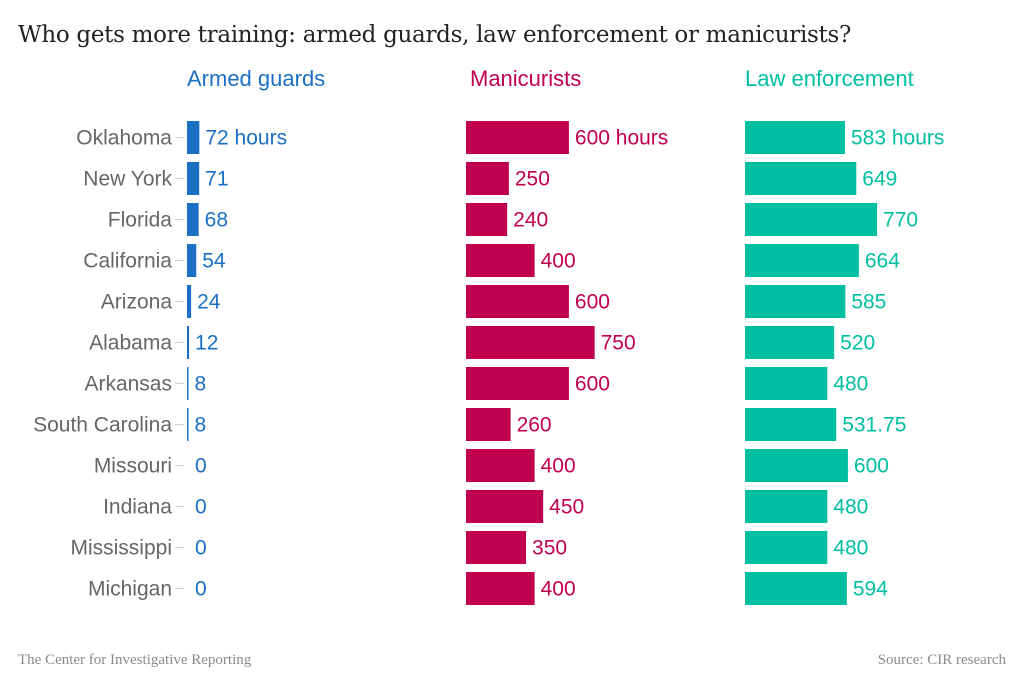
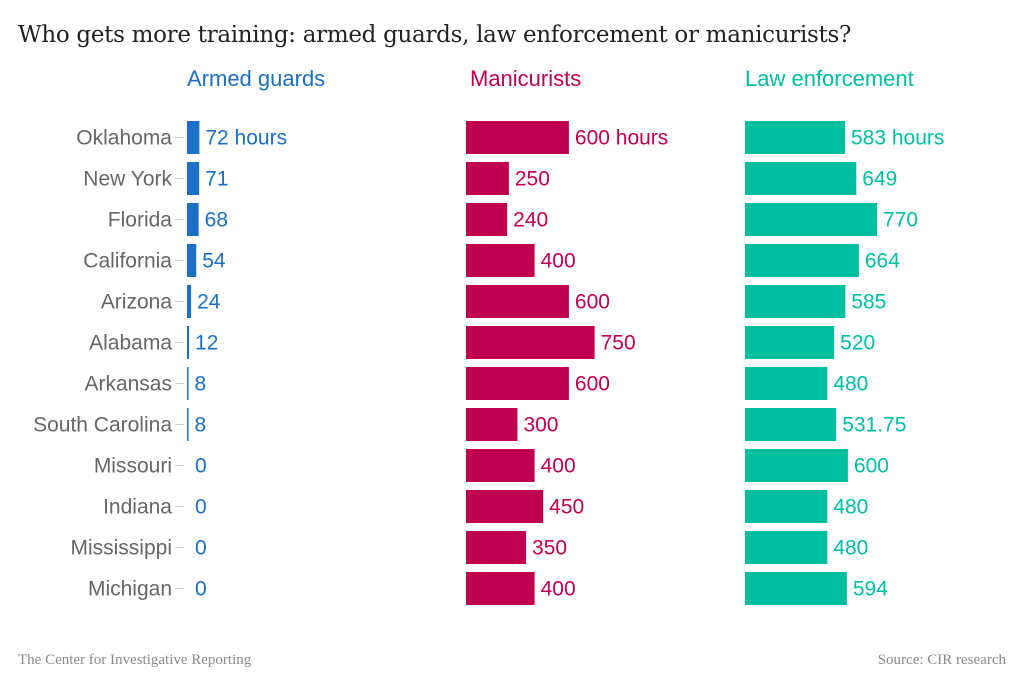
Manicurists/South Carolina: 260 -> 300
